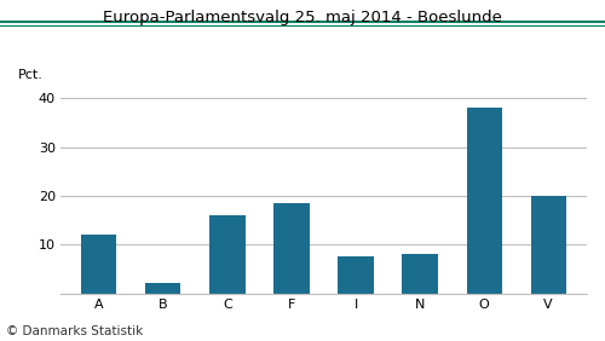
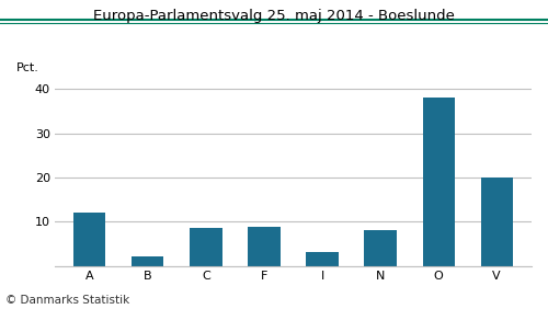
C: 16.0 -> 8.5
F: 18.5 -> 8.7
I: 7.5 -> 3.0
